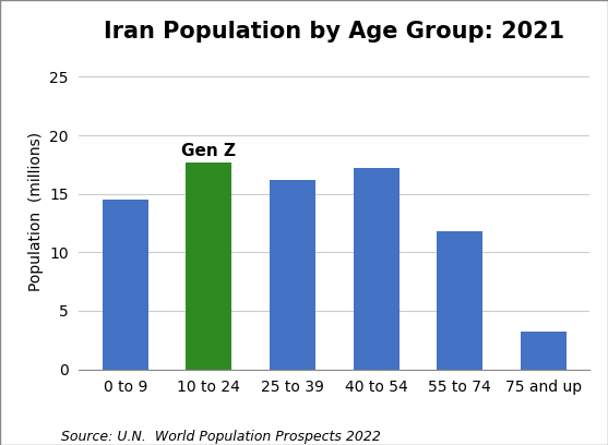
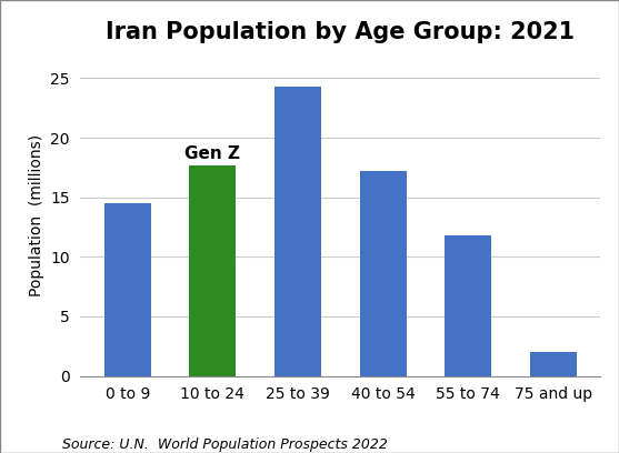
25 to 39: 16.2 -> 24.3
75 and up: 3.2 -> 2.0
